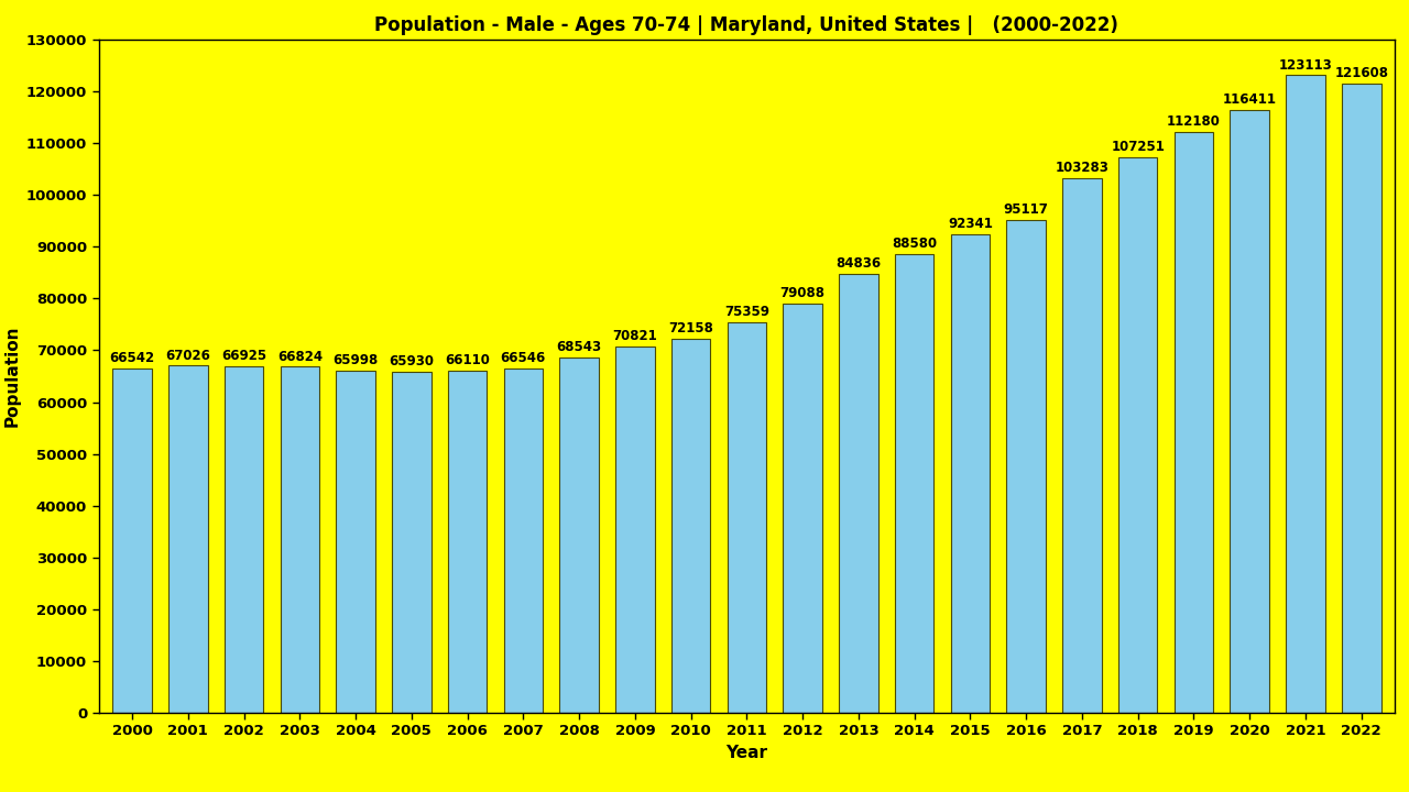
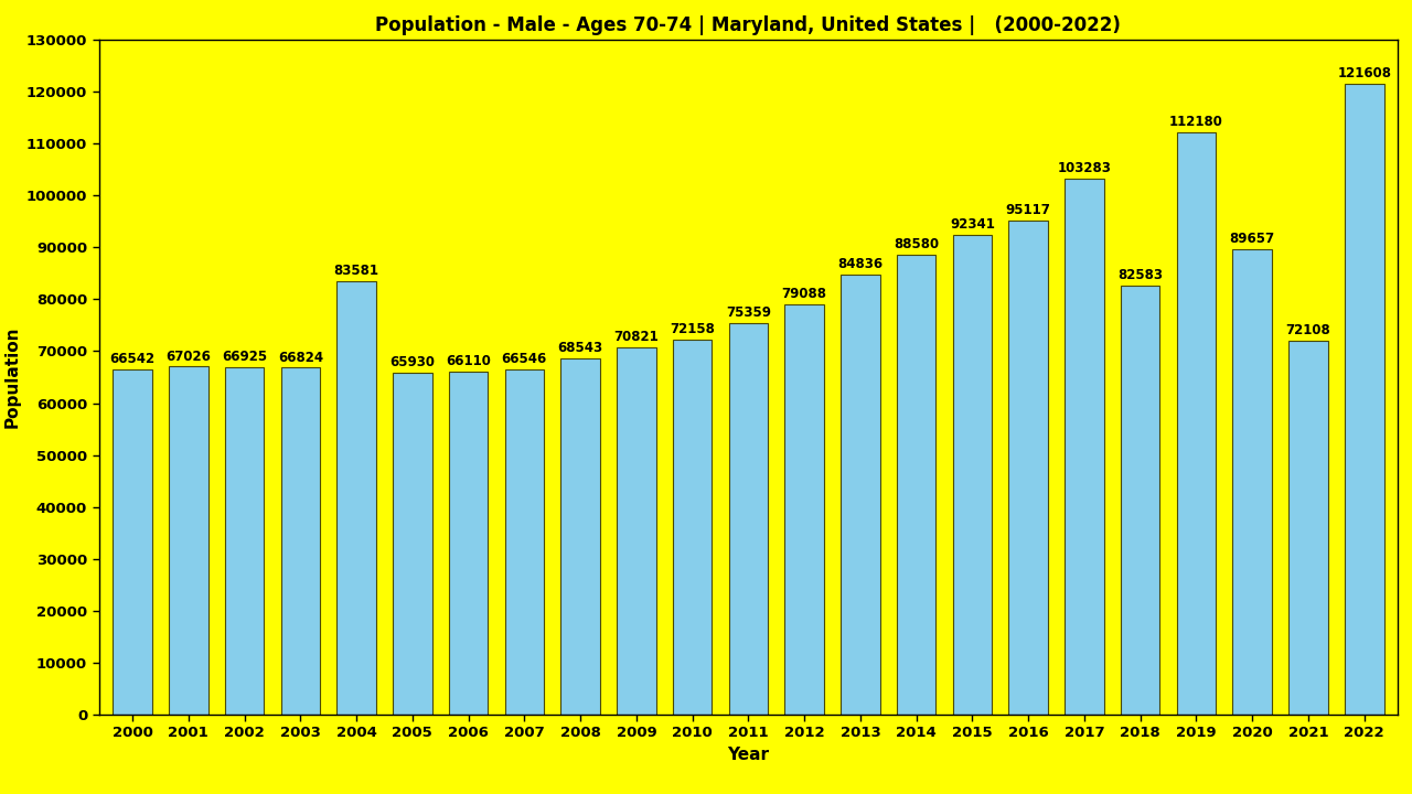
2004: 65998 -> 83581
2018: 107251 -> 82583
2020: 116411 -> 89657
2021: 123113 -> 72108
